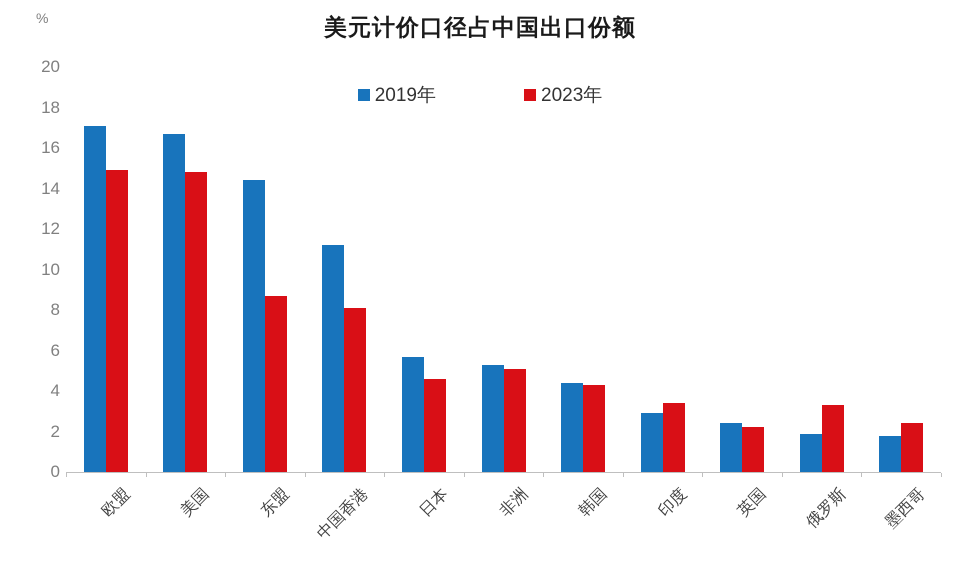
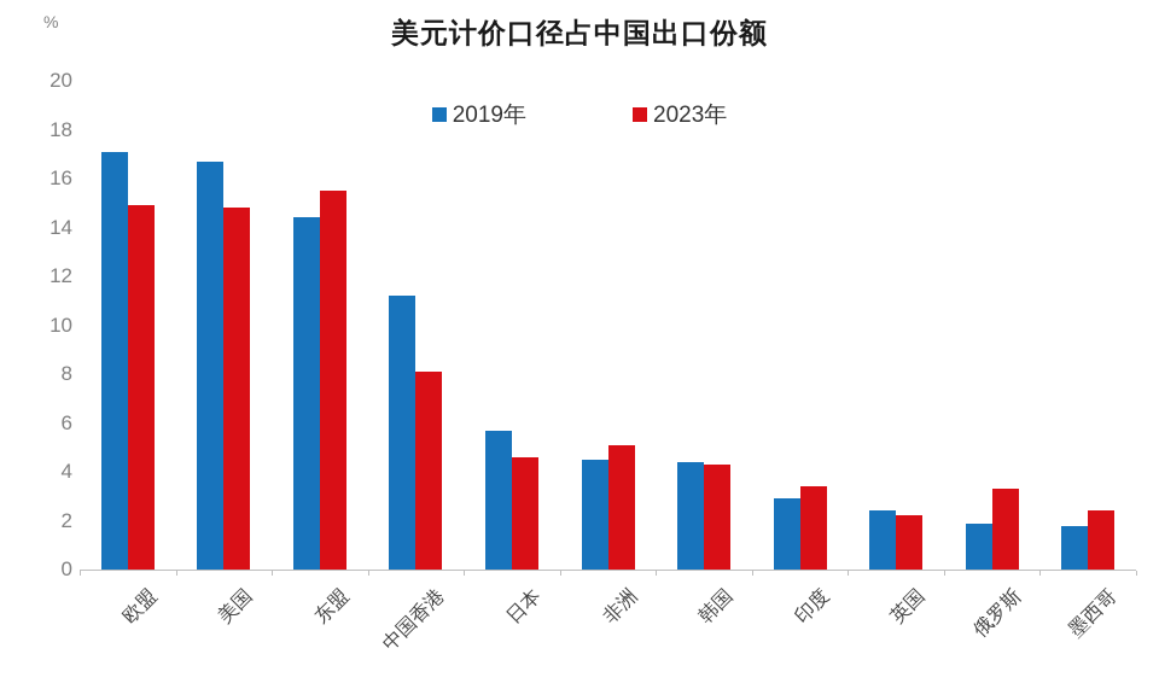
2023年/东盟: 8.7 -> 15.5
2019年/非洲: 5.3 -> 4.5
